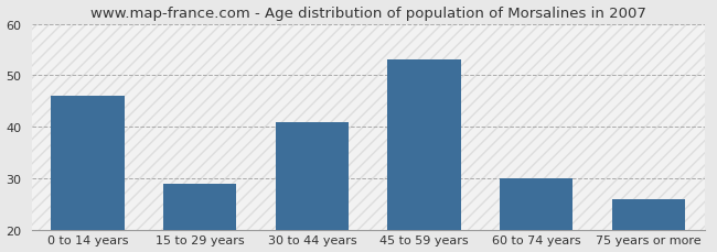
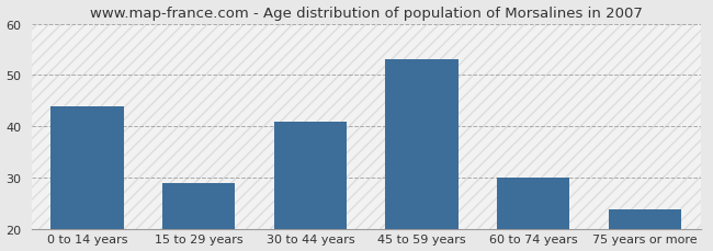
0 to 14 years: 46 -> 44
75 years or more: 26 -> 24
